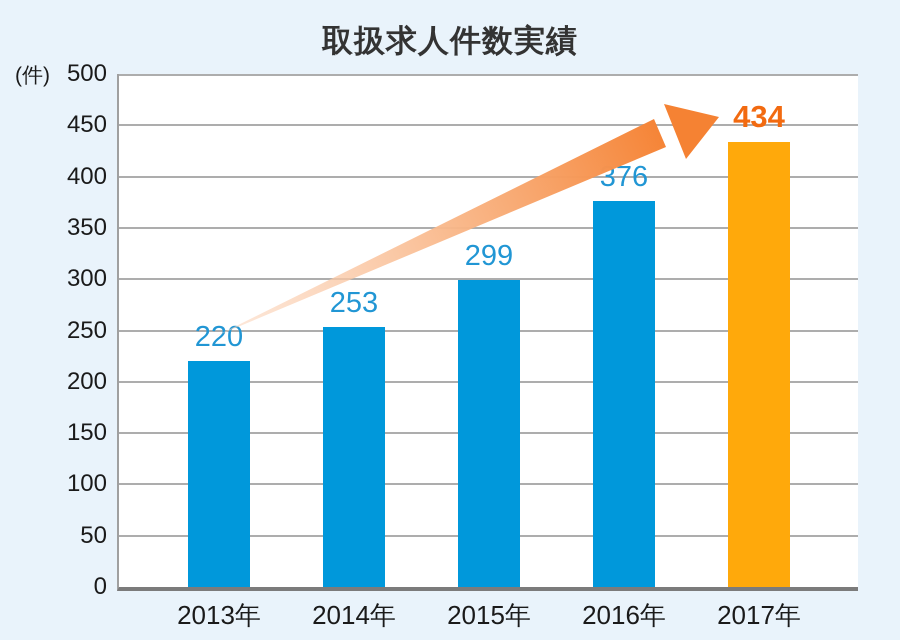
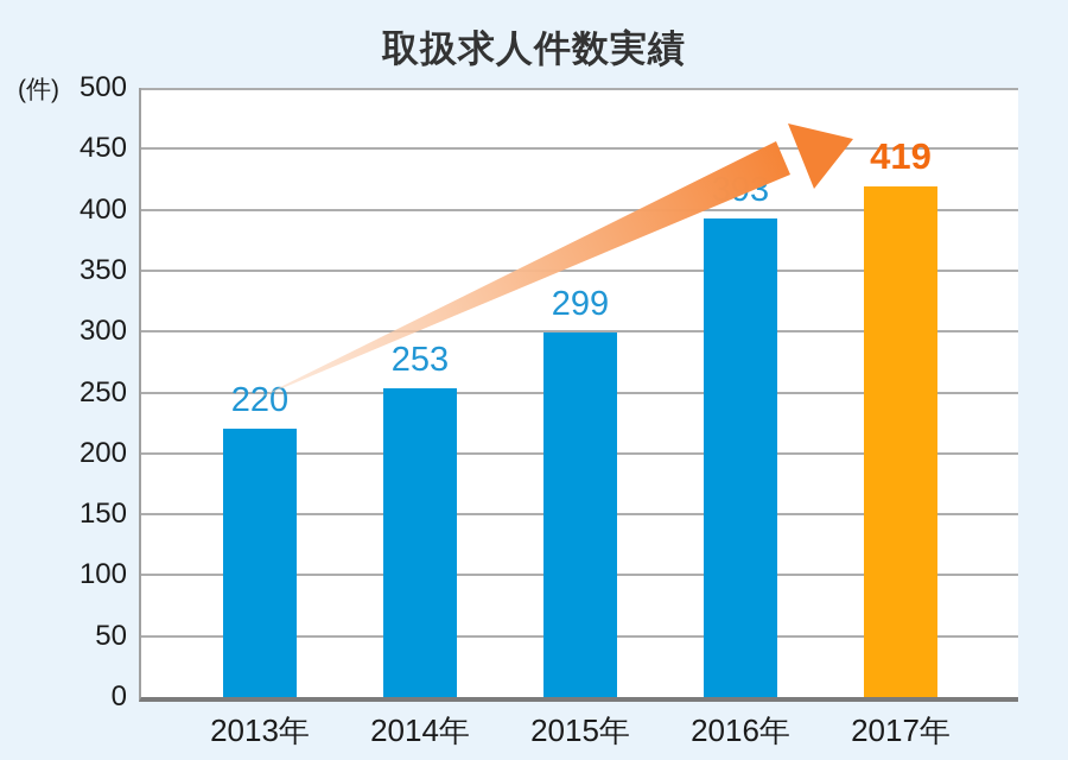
2016年: 376 -> 393
2017年: 434 -> 419
